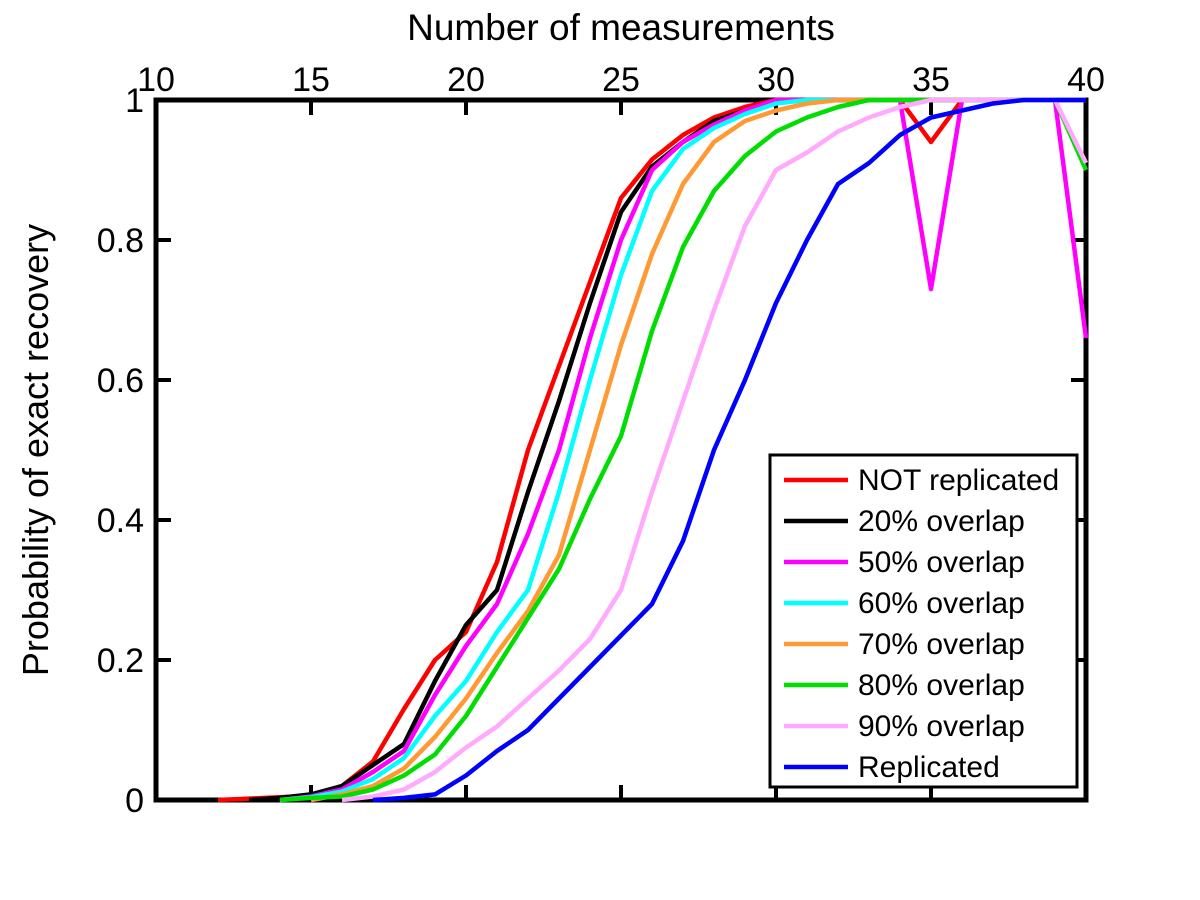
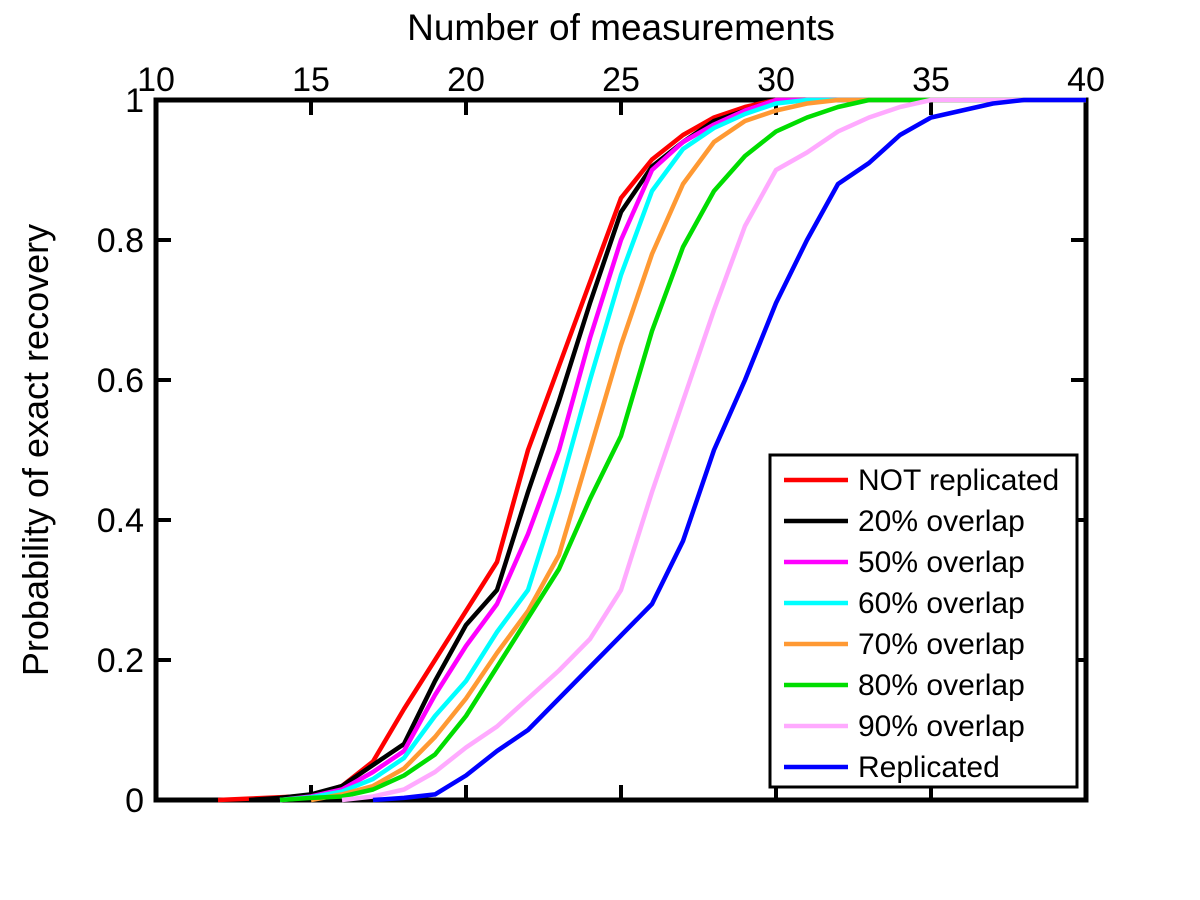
NOT replicated/20: 0.24 -> 0.27
NOT replicated/35: 0.94 -> 1.00
50% overlap/35: 0.73 -> 1.00
50% overlap/40: 0.66 -> 1.00
80% overlap/40: 0.90 -> 1.00
90% overlap/40: 0.91 -> 1.00
